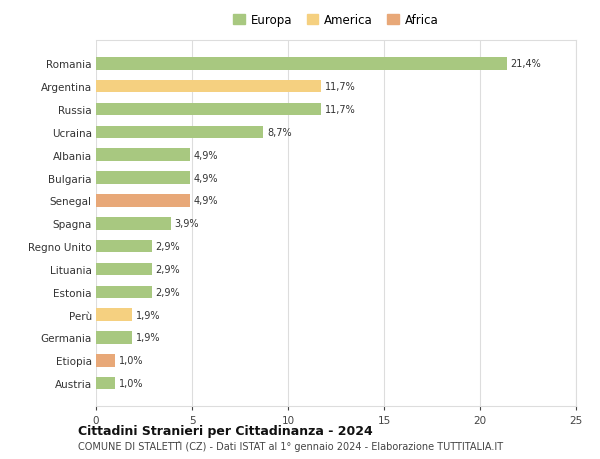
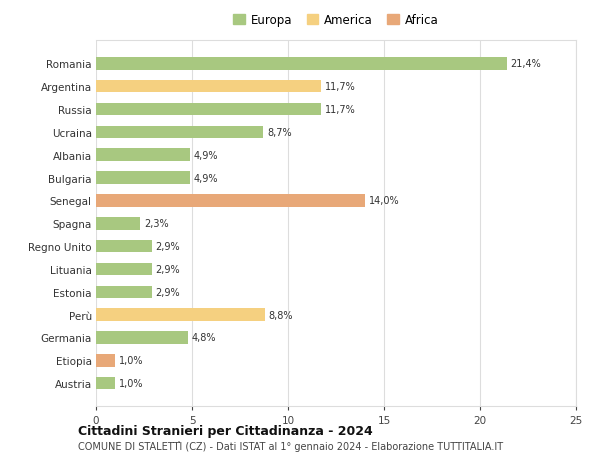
Senegal: 4,9% -> 14,0%
Spagna: 3,9% -> 2,3%
Perù: 1,9% -> 8,8%
Germania: 1,9% -> 4,8%
